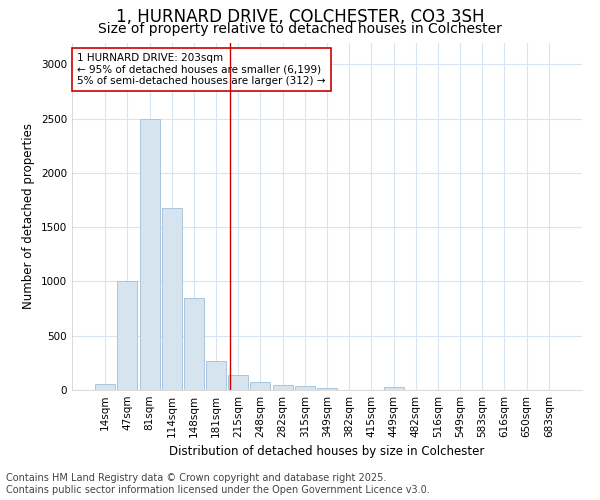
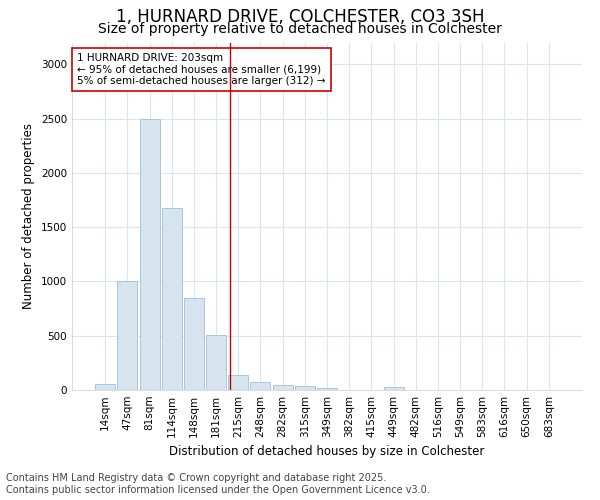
181sqm: 270 -> 510
